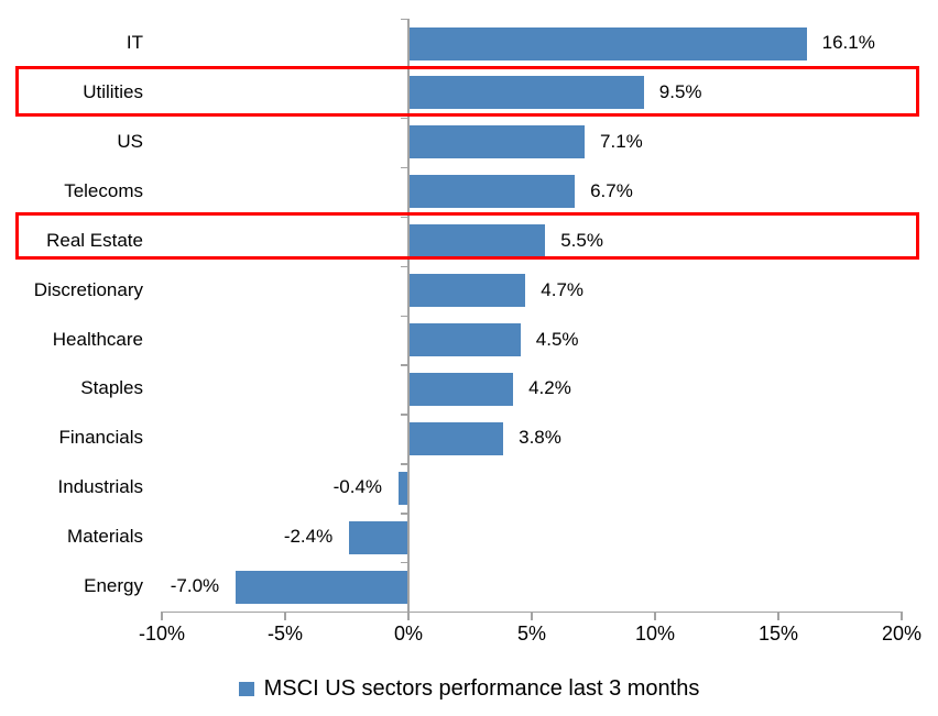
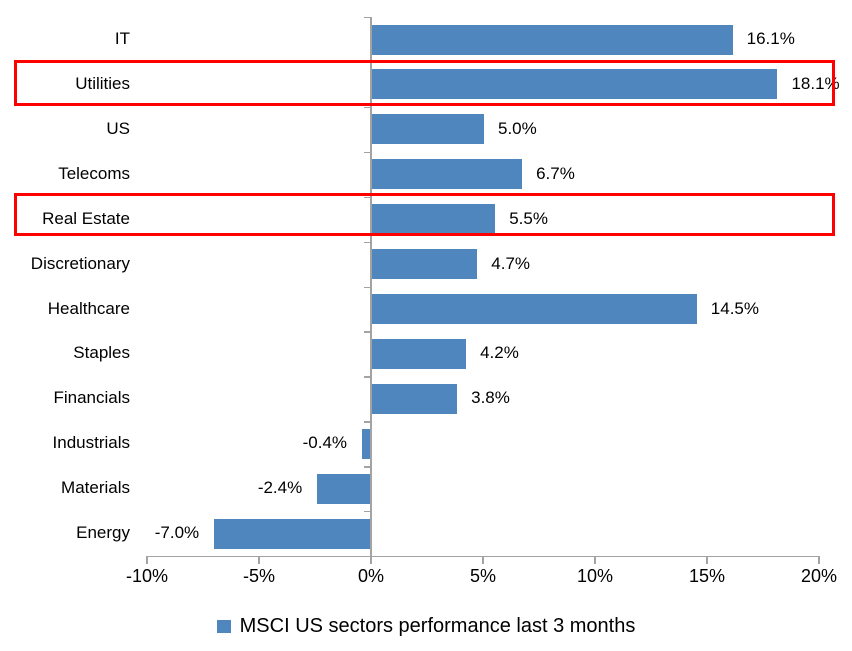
Utilities: 9.5% -> 18.1%
US: 7.1% -> 5.0%
Healthcare: 4.5% -> 14.5%
